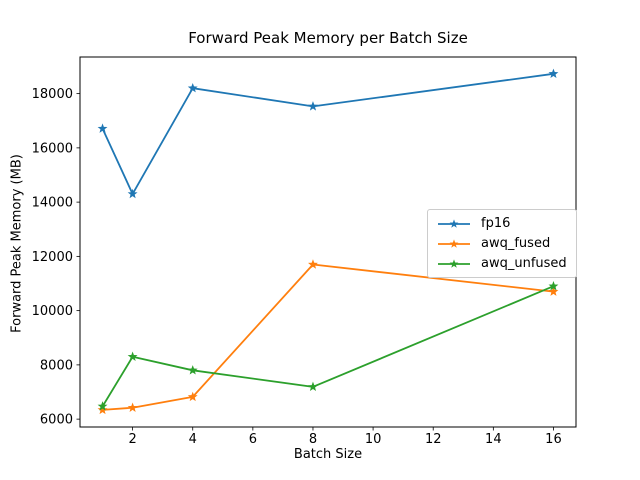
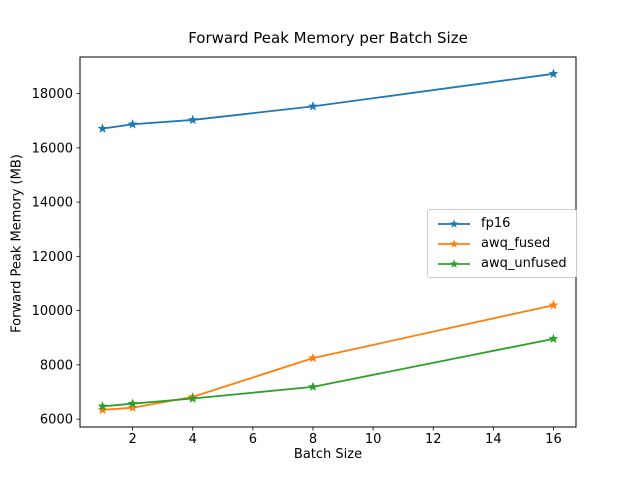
fp16/2: 14300 -> 16900
awq_unfused/2: 8300 -> 6600
fp16/4: 18200 -> 17000
awq_unfused/4: 7800 -> 6800
awq_fused/8: 11700 -> 8200
awq_fused/16: 10700 -> 10200
awq_unfused/16: 10900 -> 9000
